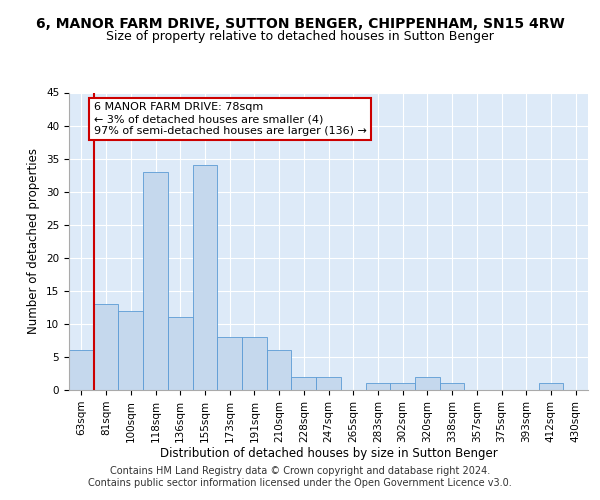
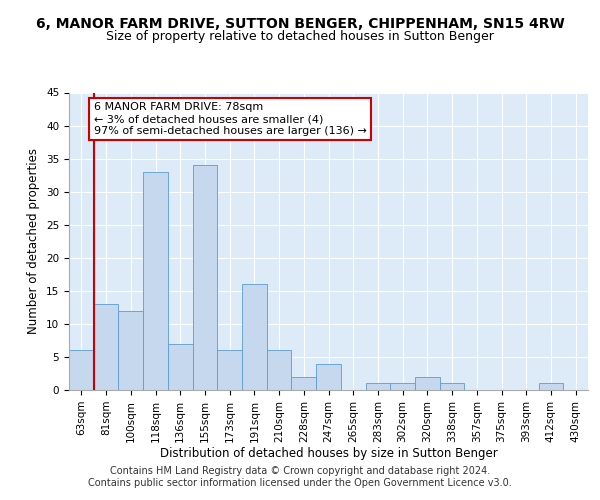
136sqm: 11 -> 7
173sqm: 8 -> 6
191sqm: 8 -> 16
247sqm: 2 -> 4
